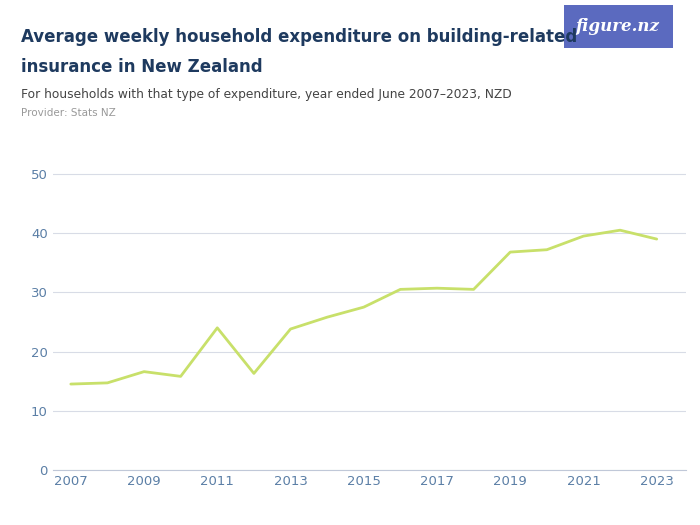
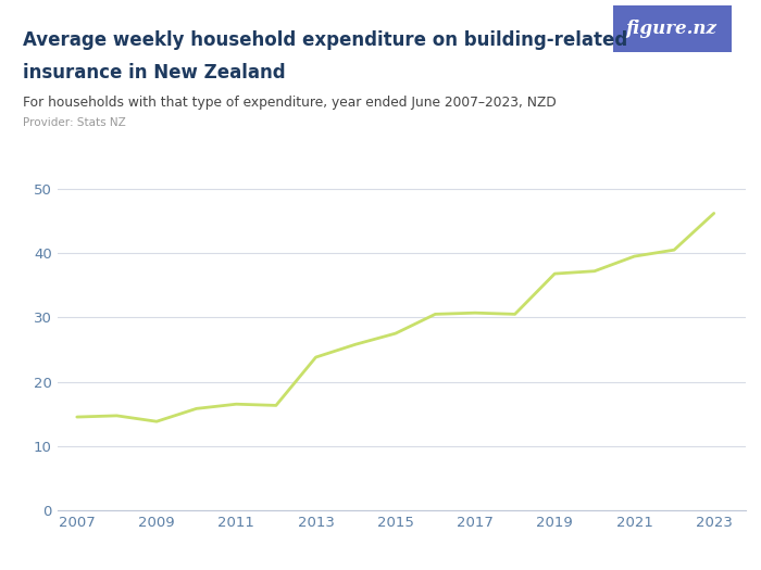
2009: 16.6 -> 13.8
2011: 24.0 -> 16.5
2023: 39.0 -> 46.2
